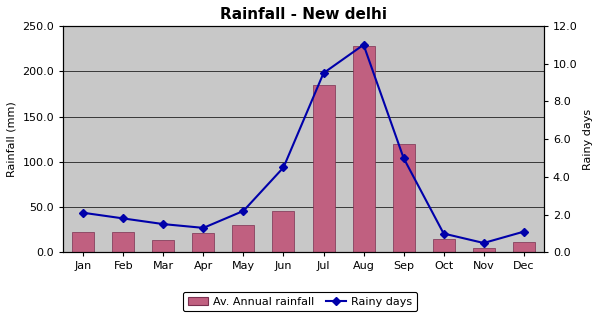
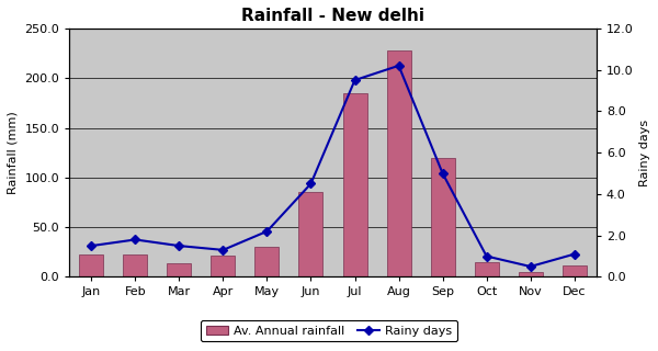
Rainy days/Jan: 2.1 -> 1.5
Av. Annual rainfall/Jun: 46 -> 85
Rainy days/Aug: 11.0 -> 10.2
